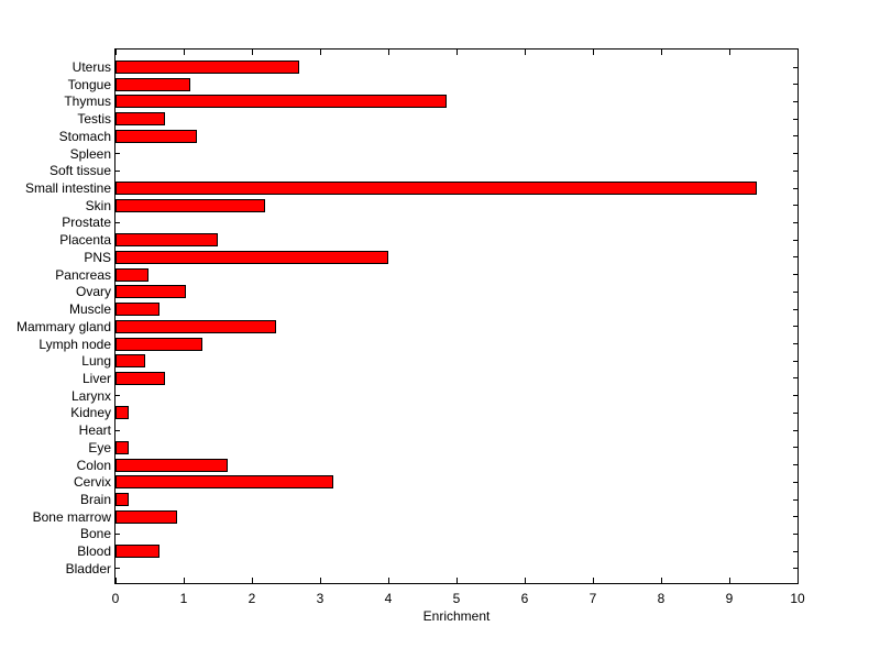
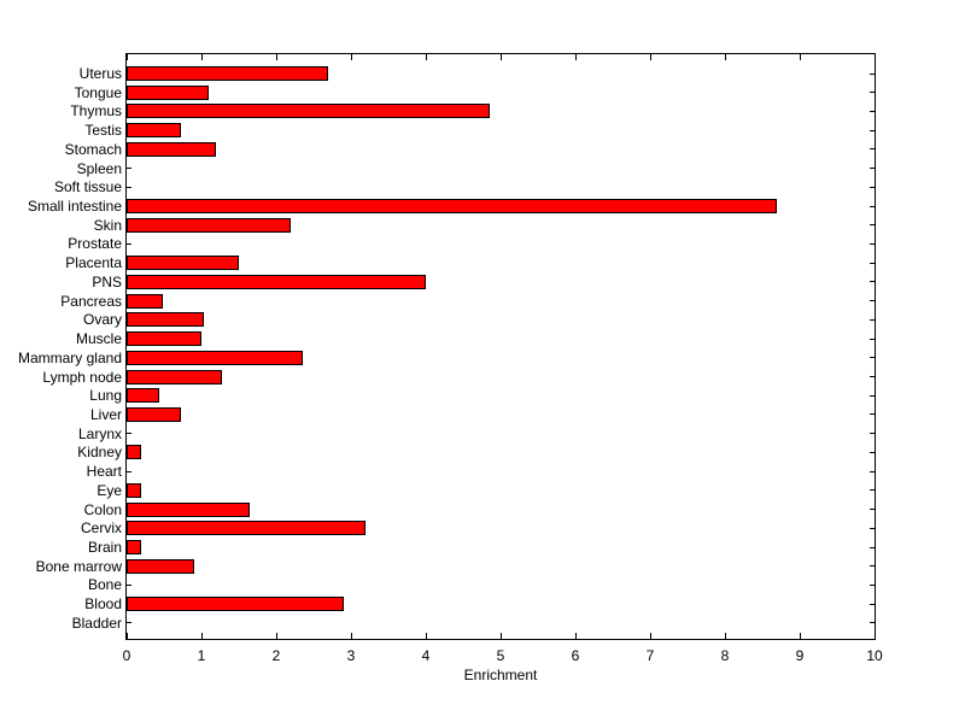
Small intestine: 9.4 -> 8.7
Muscle: 0.7 -> 1.0
Blood: 0.7 -> 2.9
